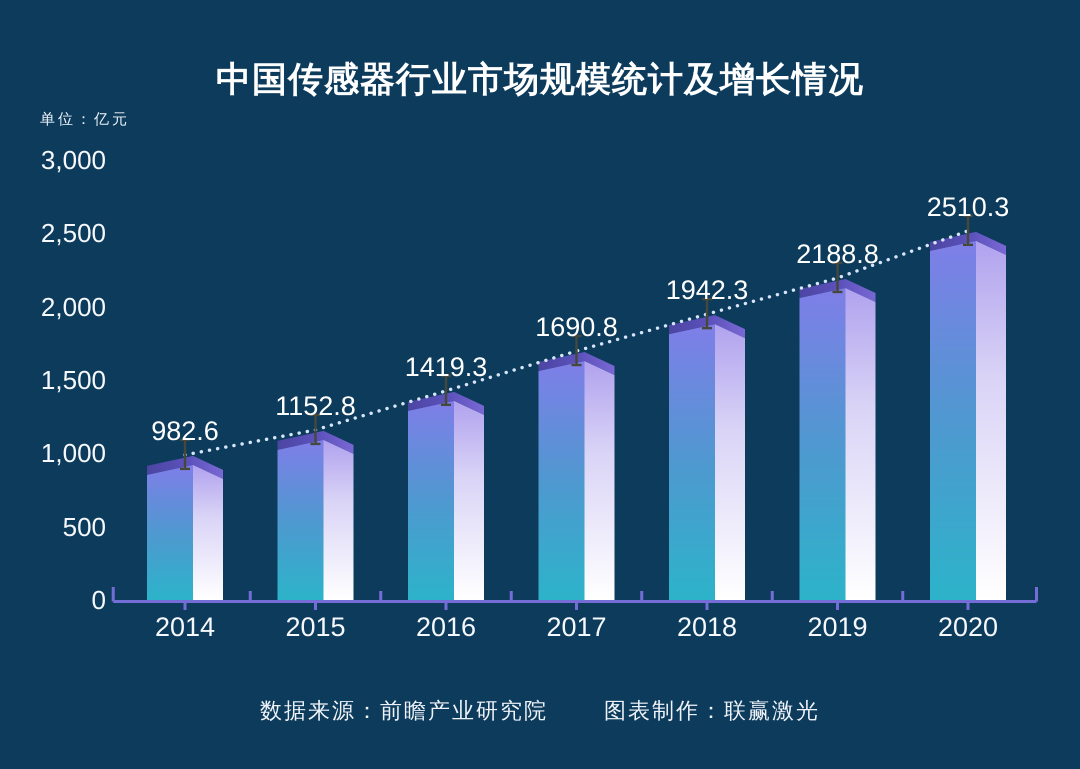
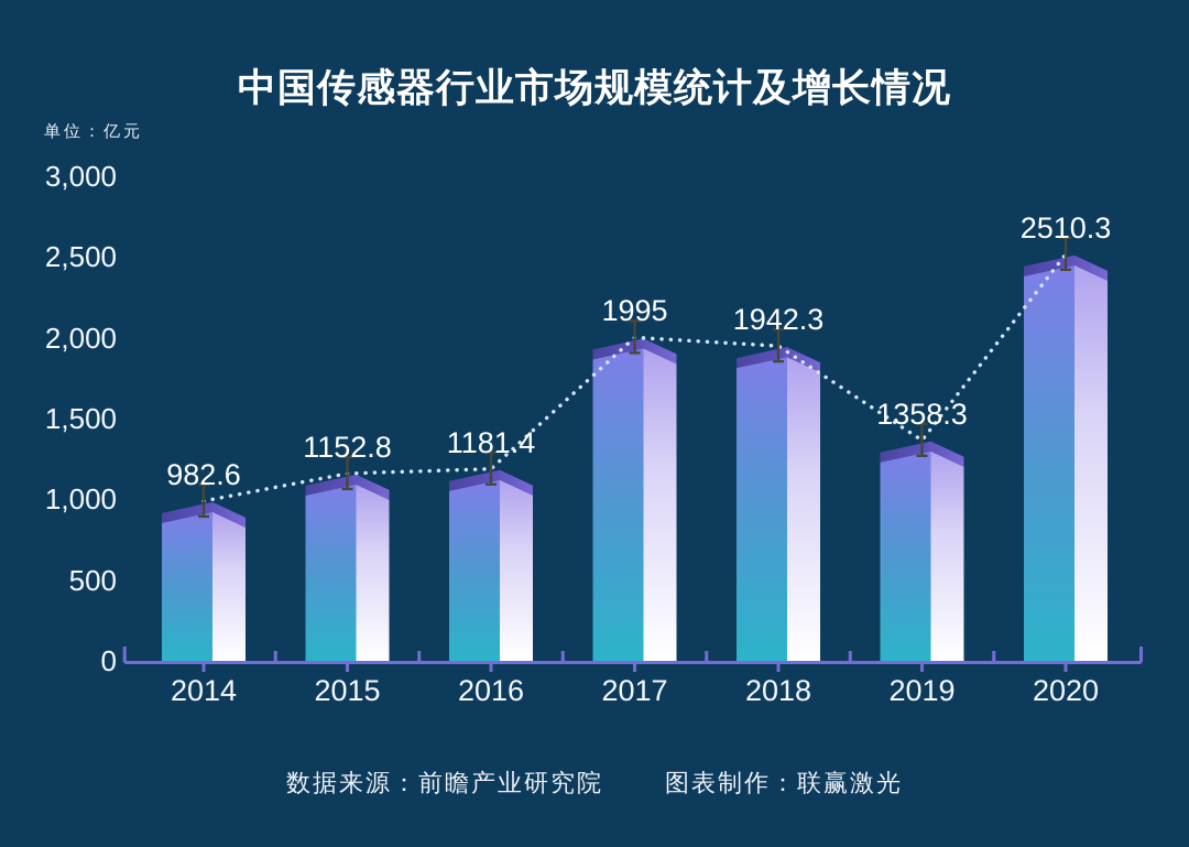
2016: 1419.3 -> 1181.4
2017: 1690.8 -> 1995
2019: 2188.8 -> 1358.3
